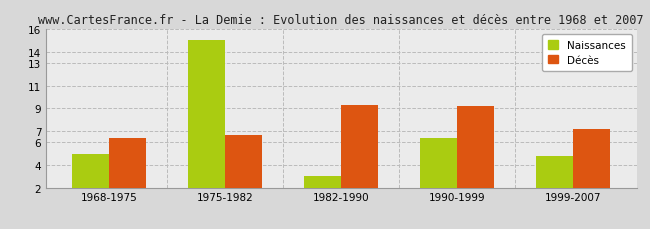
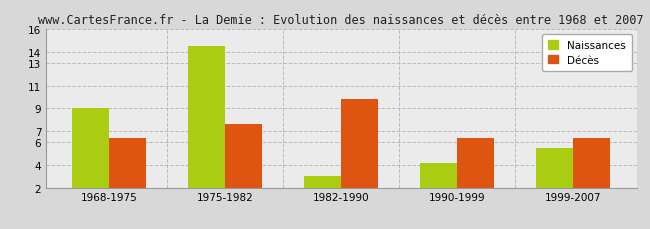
Naissances/1968-1975: 5.0 -> 9.0
Naissances/1975-1982: 15.0 -> 14.5
Décès/1975-1982: 6.6 -> 7.6
Décès/1982-1990: 9.3 -> 9.8
Naissances/1990-1999: 6.4 -> 4.2
Décès/1990-1999: 9.2 -> 6.4
Naissances/1999-2007: 4.8 -> 5.5
Décès/1999-2007: 7.2 -> 6.4
